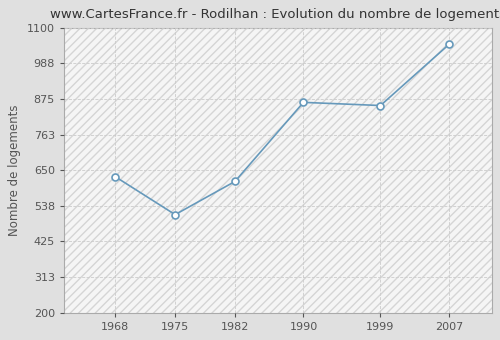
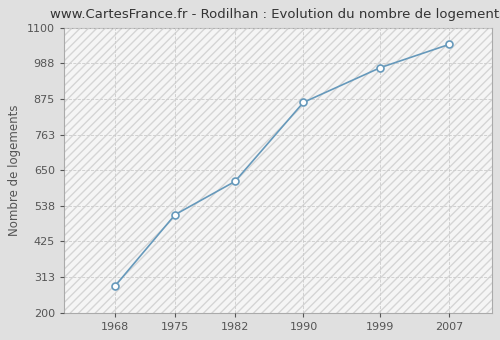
1968: 630 -> 285
1999: 855 -> 975
